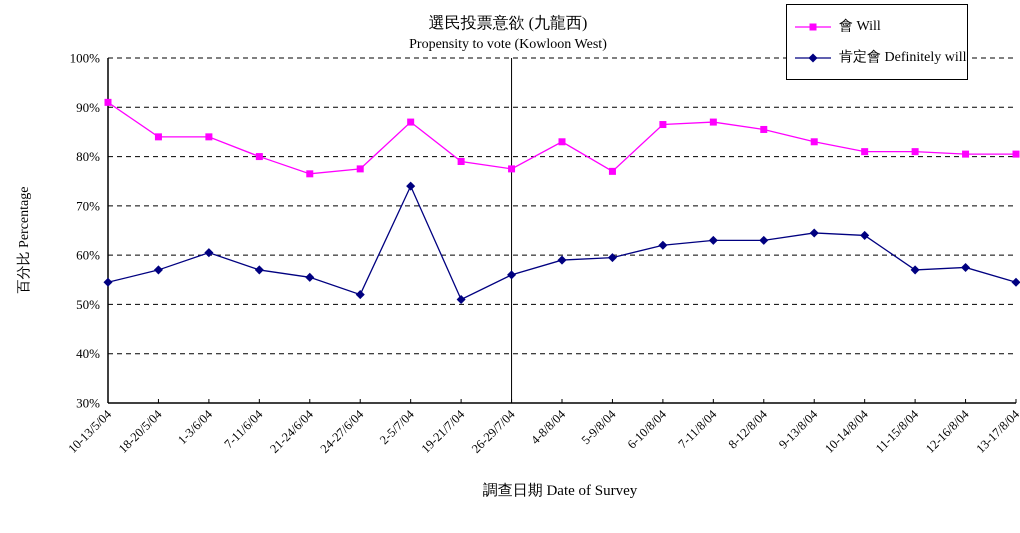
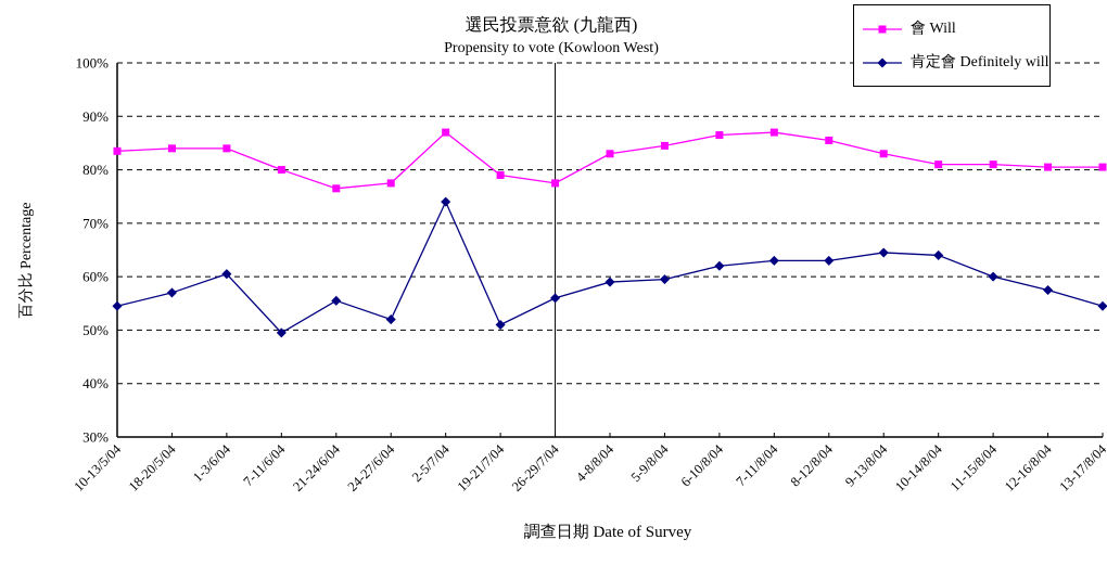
會 Will/10-13/5/04: 91% -> 84%
肯定會 Definitely will/7-11/6/04: 57% -> 50%
會 Will/5-9/8/04: 77% -> 84%
肯定會 Definitely will/11-15/8/04: 57% -> 60%
